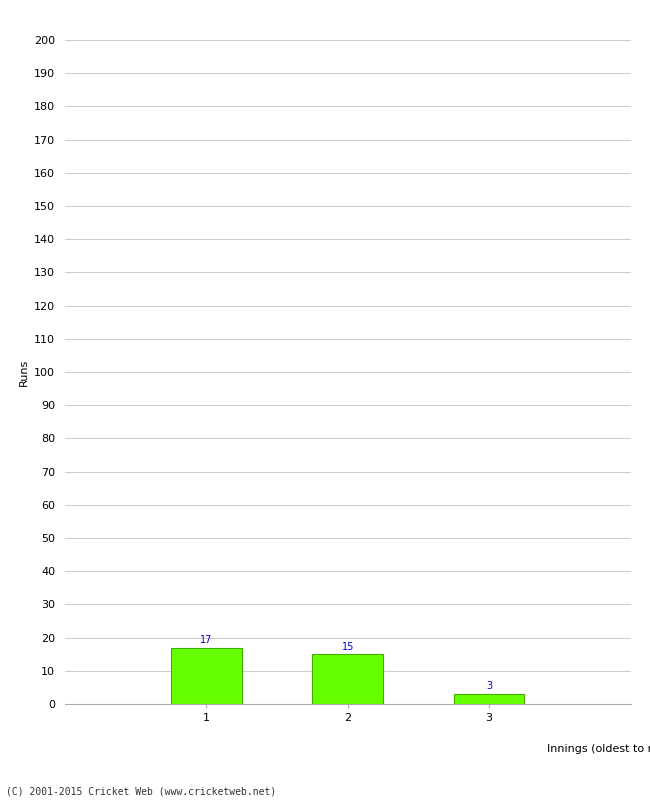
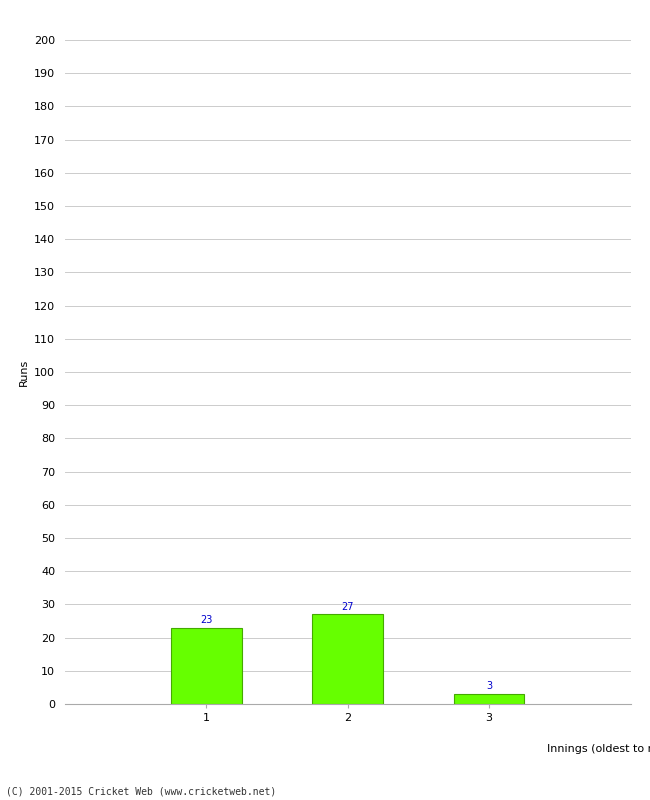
1: 17 -> 23
2: 15 -> 27
